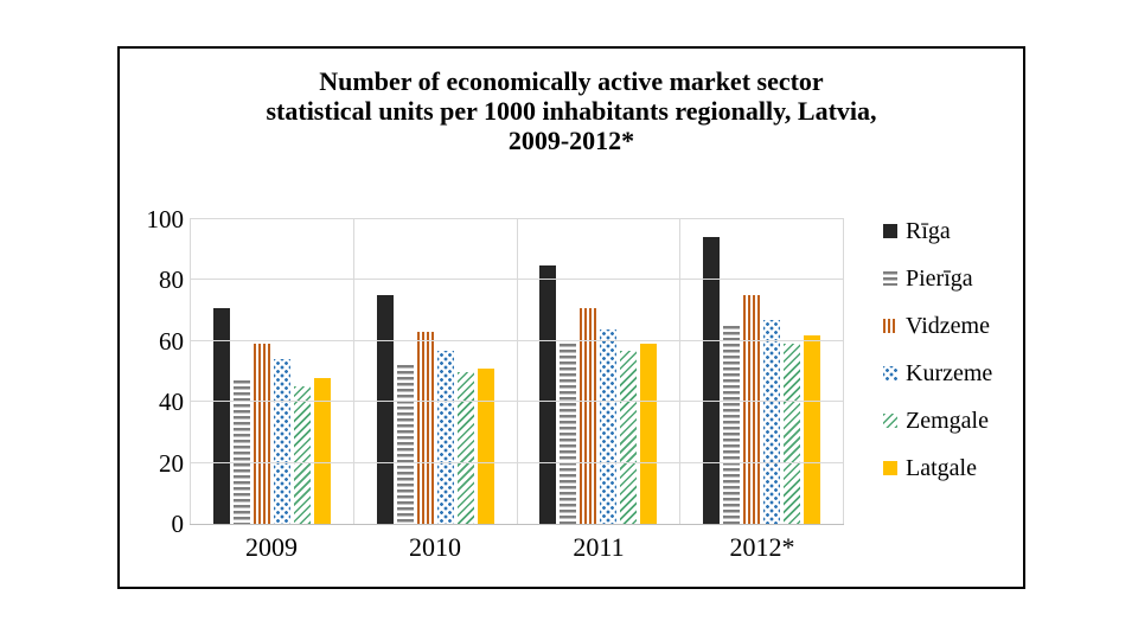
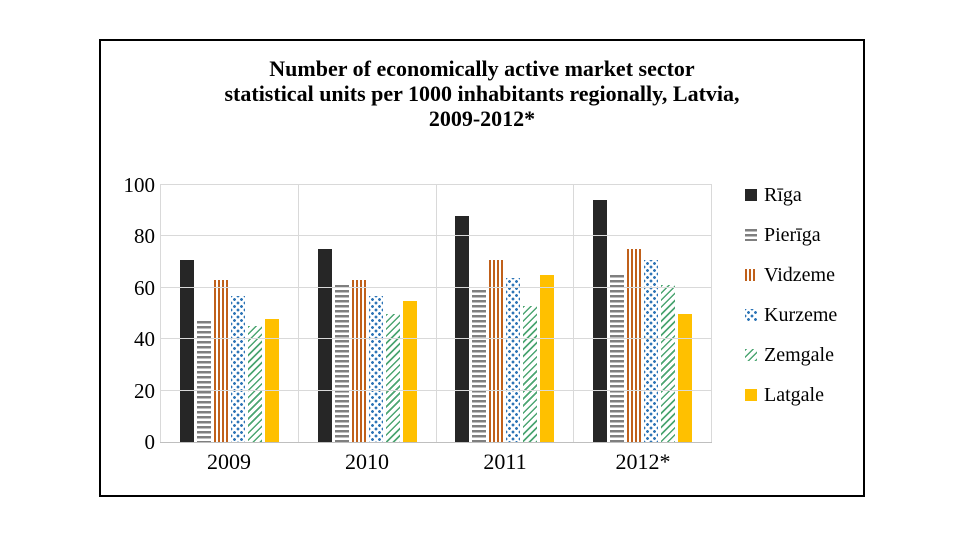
Vidzeme/2009: 59 -> 63
Kurzeme/2009: 54 -> 57
Pierīga/2010: 52 -> 61
Latgale/2010: 51 -> 55
Rīga/2011: 85 -> 88
Zemgale/2011: 57 -> 53
Latgale/2011: 59 -> 65
Kurzeme/2012*: 67 -> 71
Zemgale/2012*: 59 -> 61
Latgale/2012*: 62 -> 50
